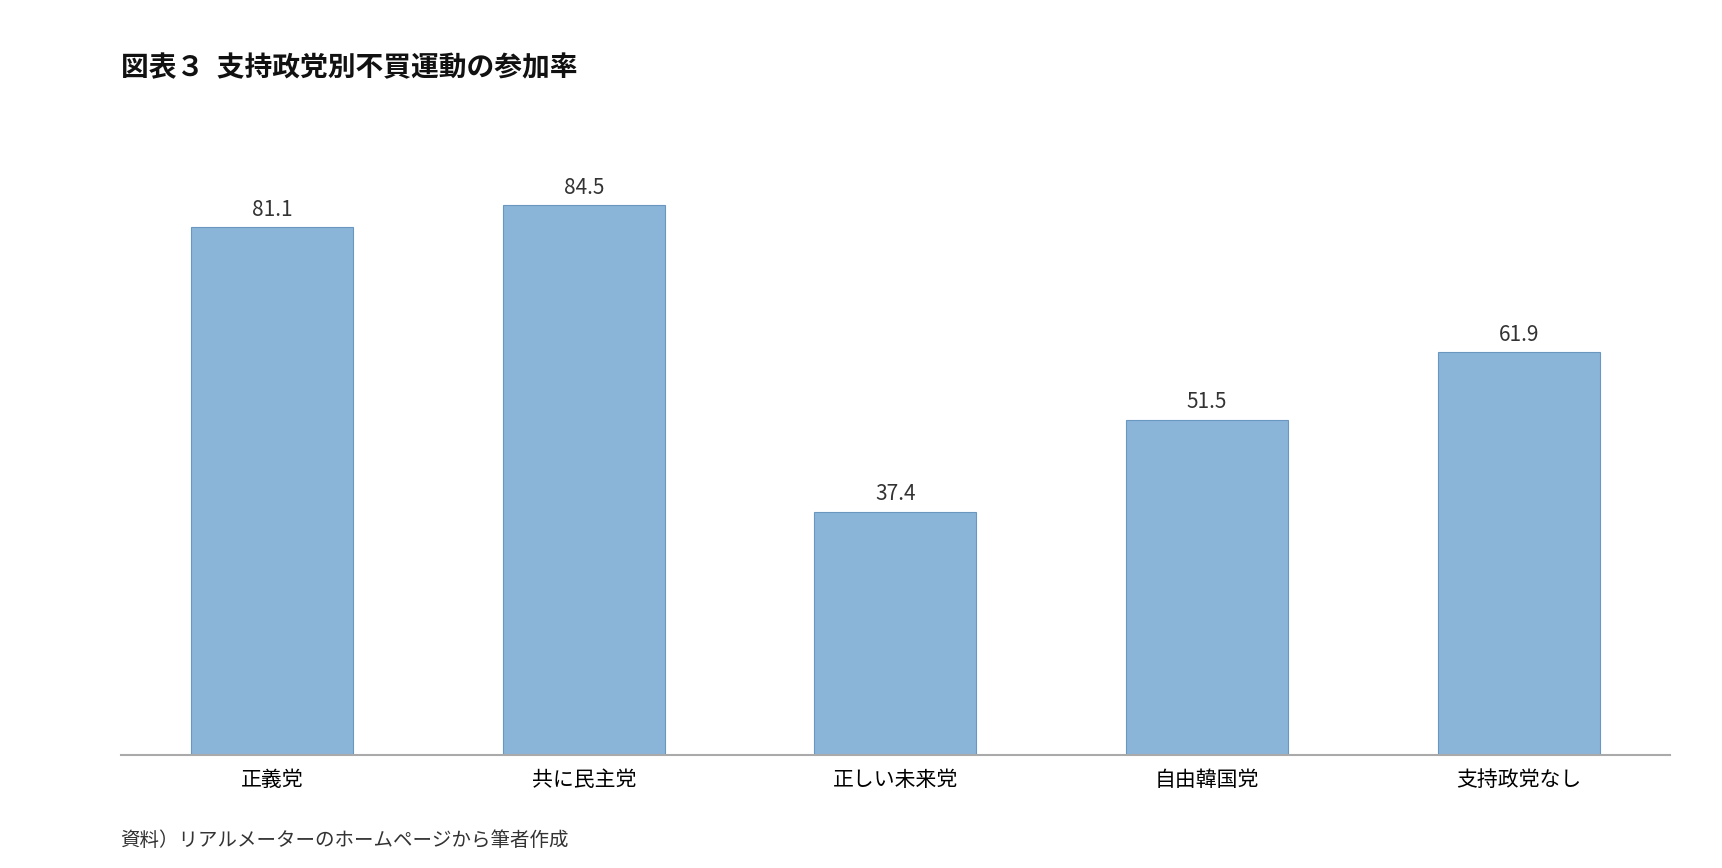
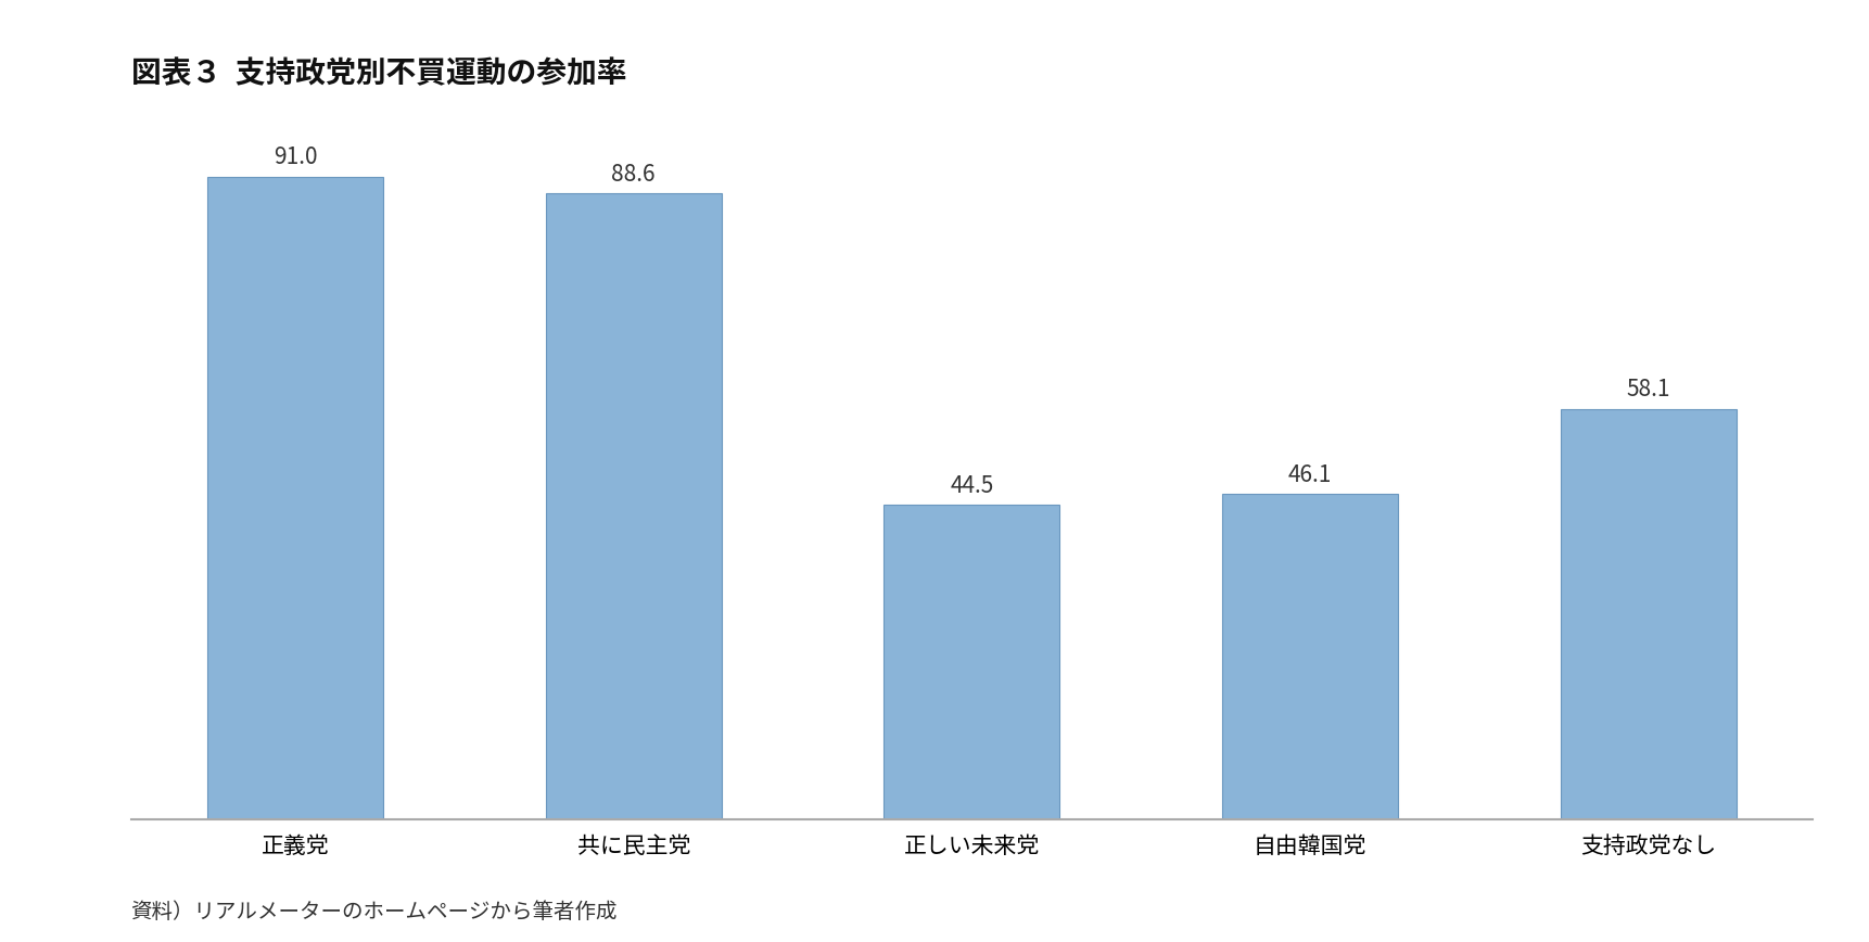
正義党: 81.1 -> 91.0
共に民主党: 84.5 -> 88.6
正しい未来党: 37.4 -> 44.5
自由韓国党: 51.5 -> 46.1
支持政党なし: 61.9 -> 58.1
